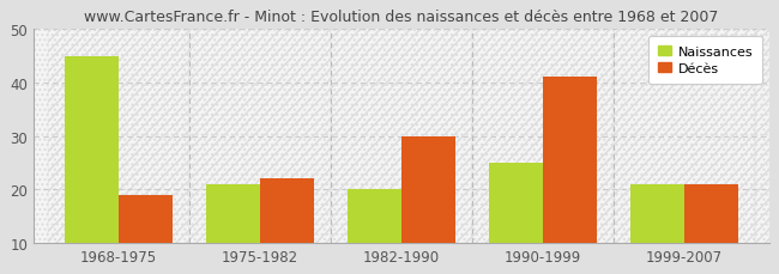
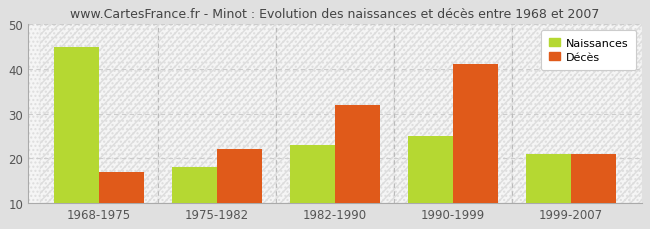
Décès/1968-1975: 19 -> 17
Naissances/1975-1982: 21 -> 18
Naissances/1982-1990: 20 -> 23
Décès/1982-1990: 30 -> 32
